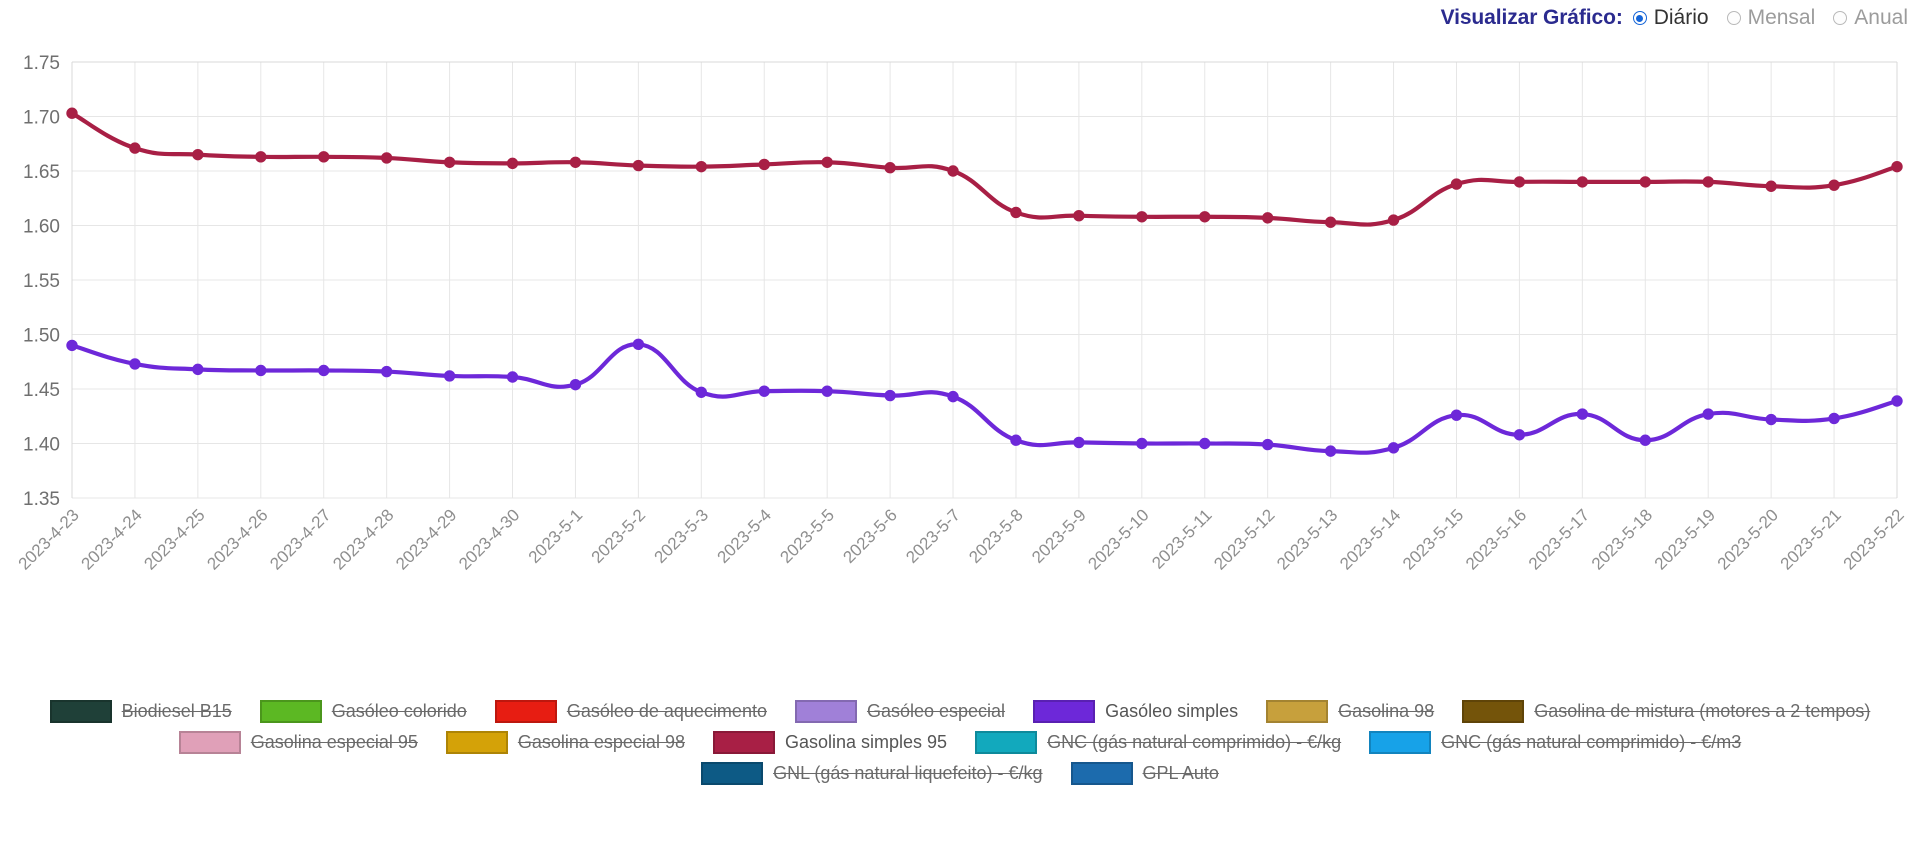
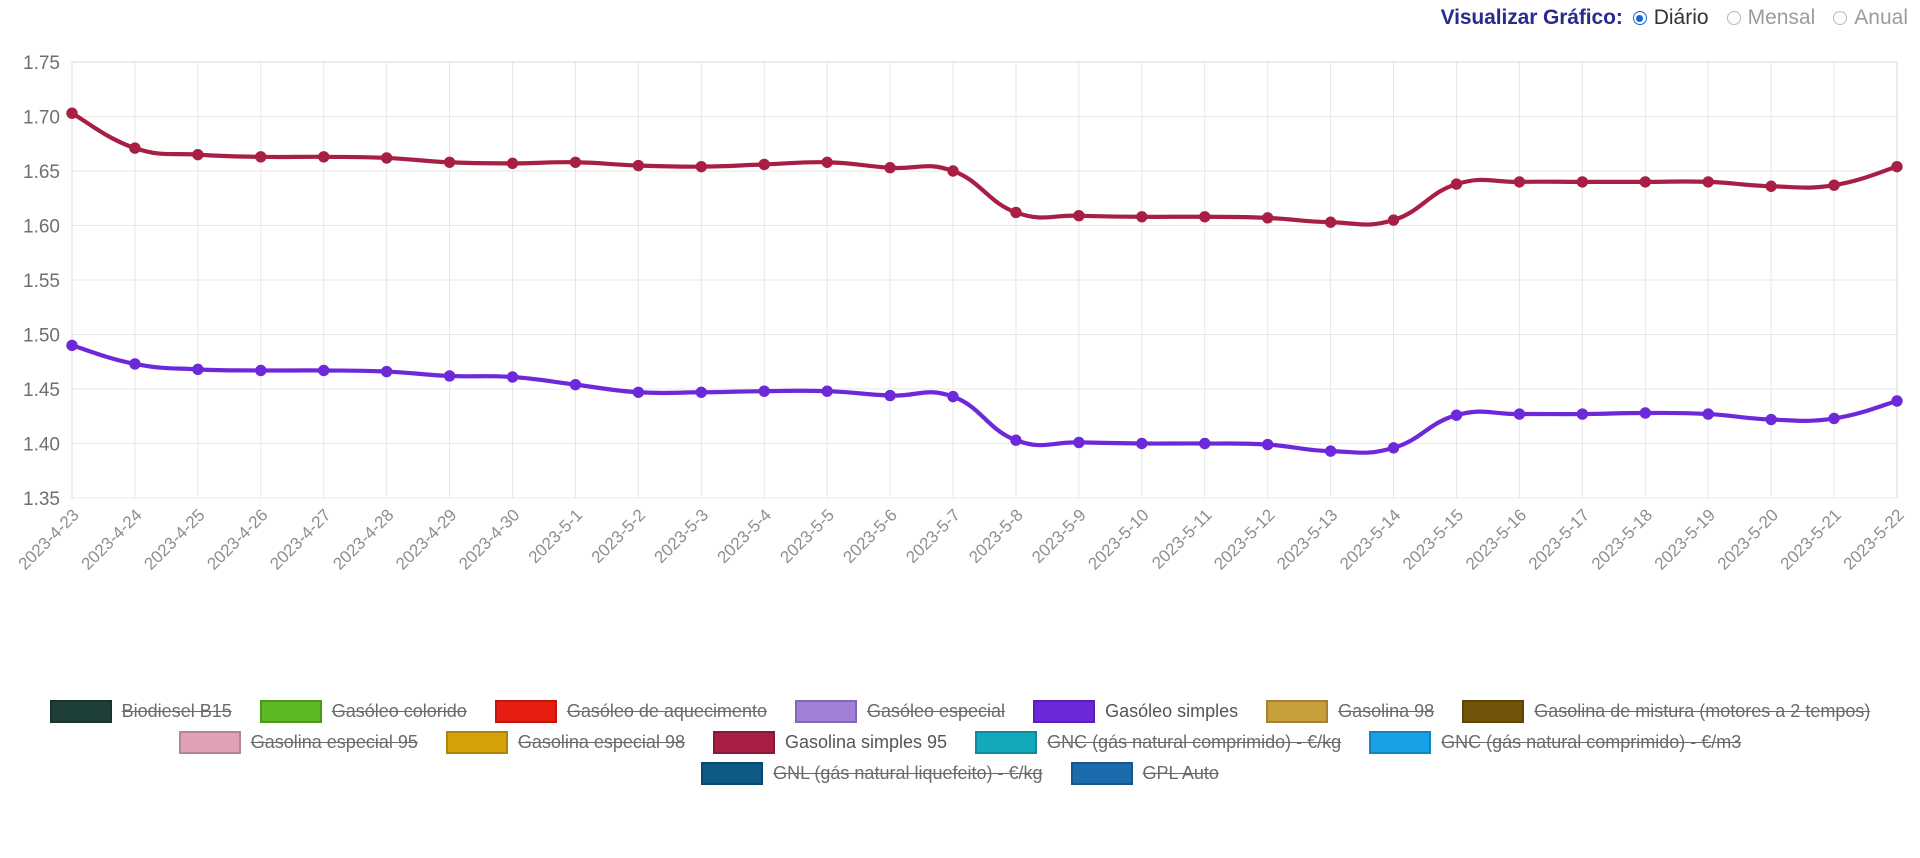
Gasóleo simples/2023-5-2: 1.491 -> 1.447
Gasóleo simples/2023-5-16: 1.408 -> 1.427
Gasóleo simples/2023-5-18: 1.403 -> 1.428
